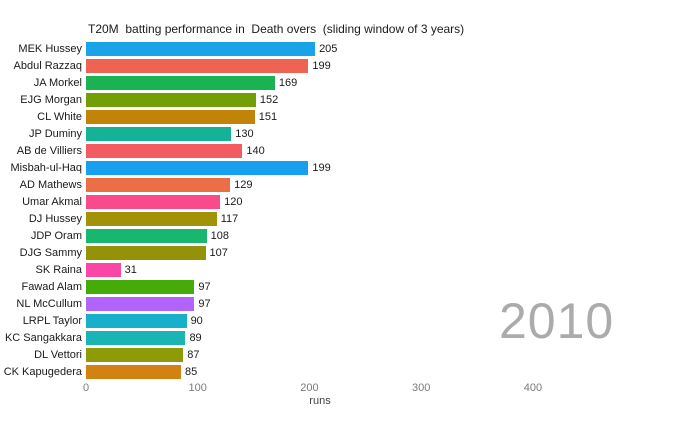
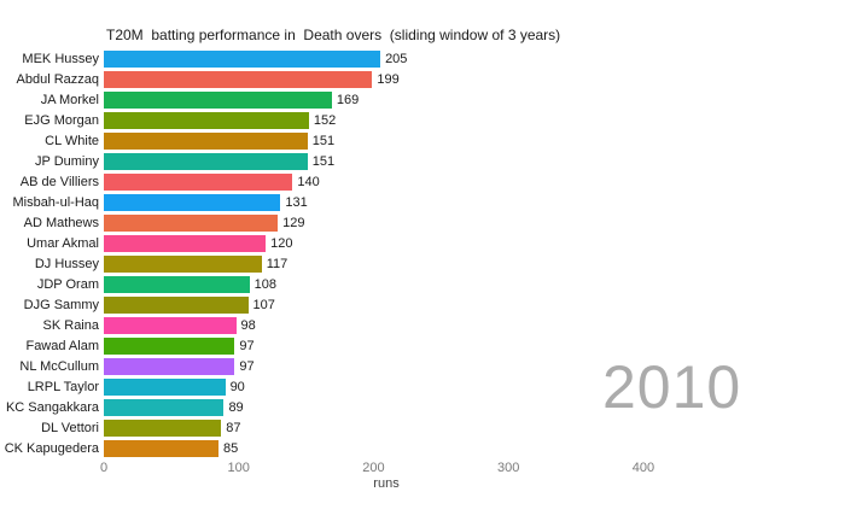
JP Duminy: 130 -> 151
Misbah-ul-Haq: 199 -> 131
SK Raina: 31 -> 98
